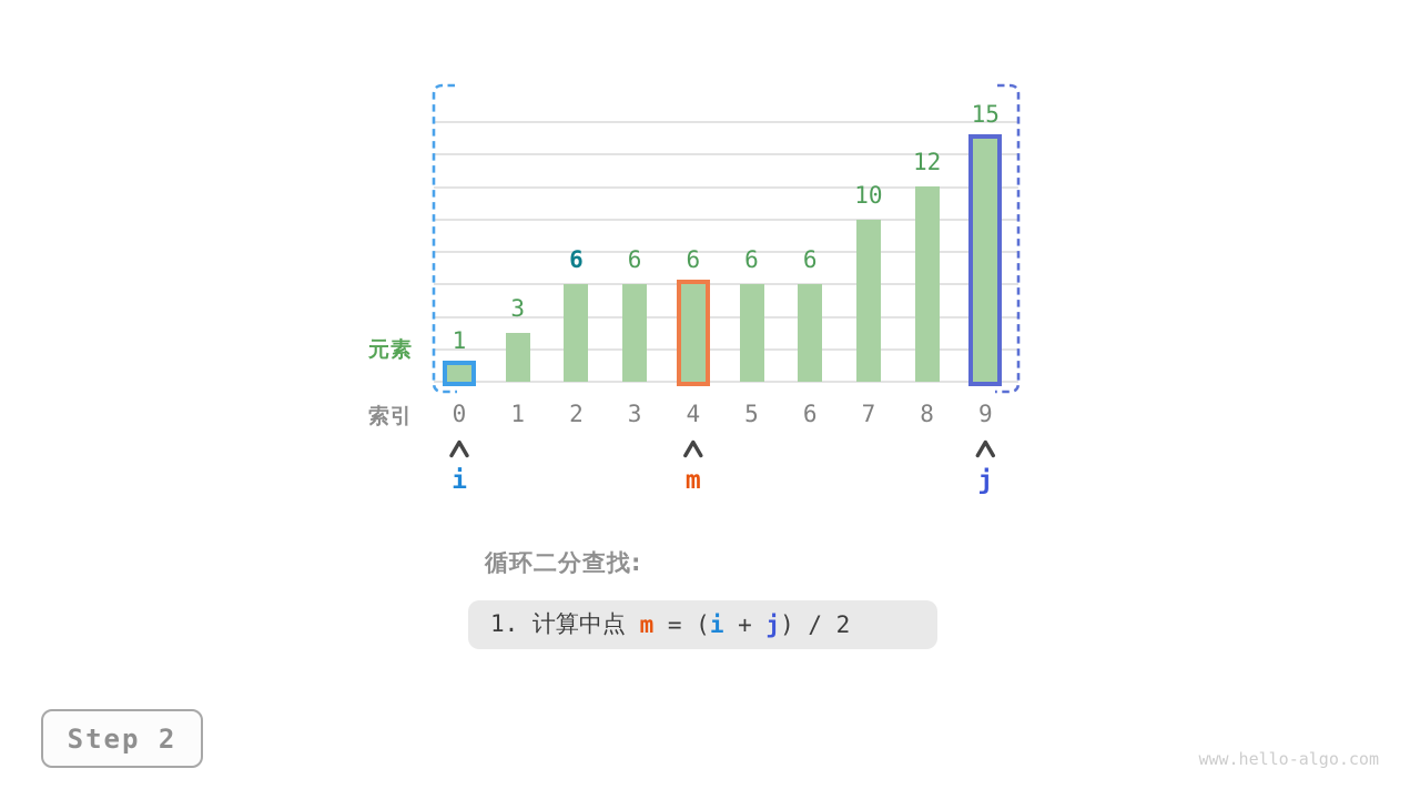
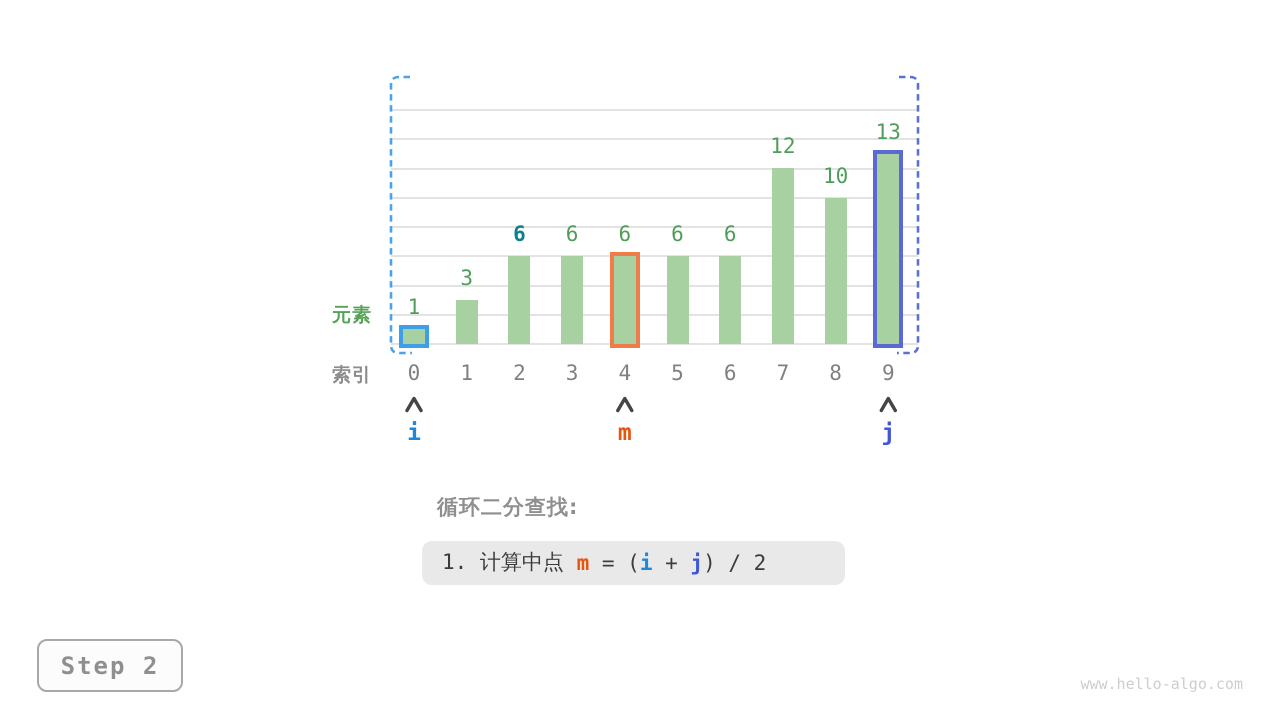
7: 10 -> 12
8: 12 -> 10
9: 15 -> 13
